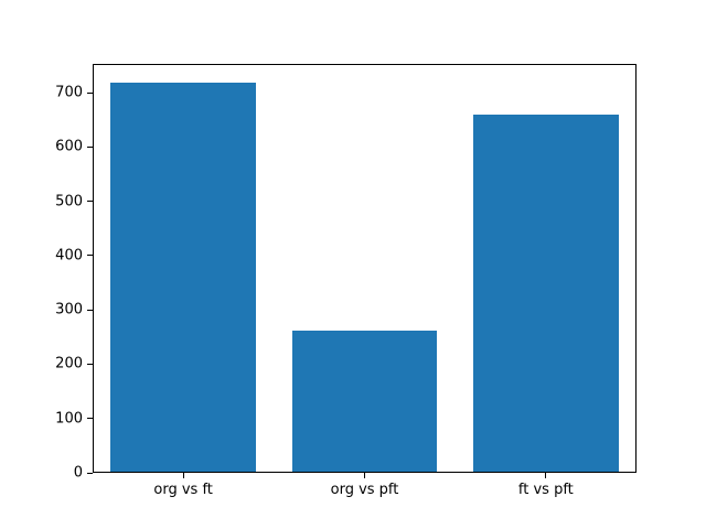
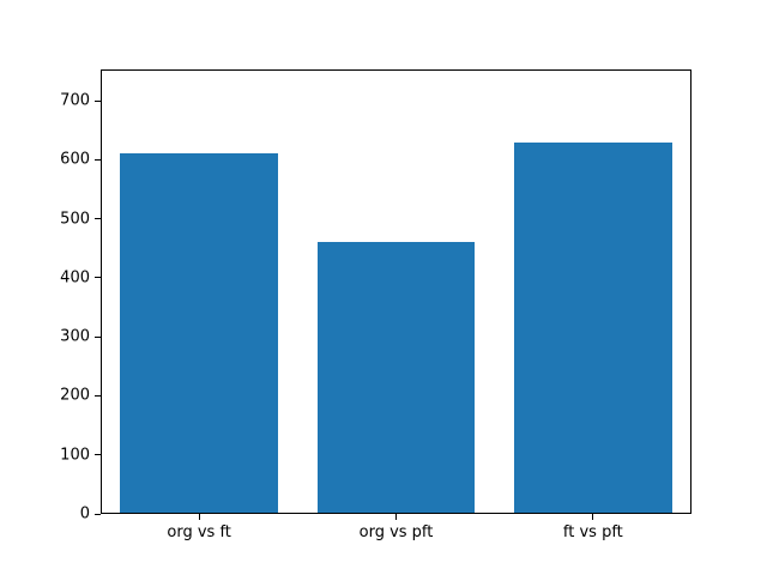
org vs ft: 720 -> 610
org vs pft: 260 -> 460
ft vs pft: 660 -> 630
